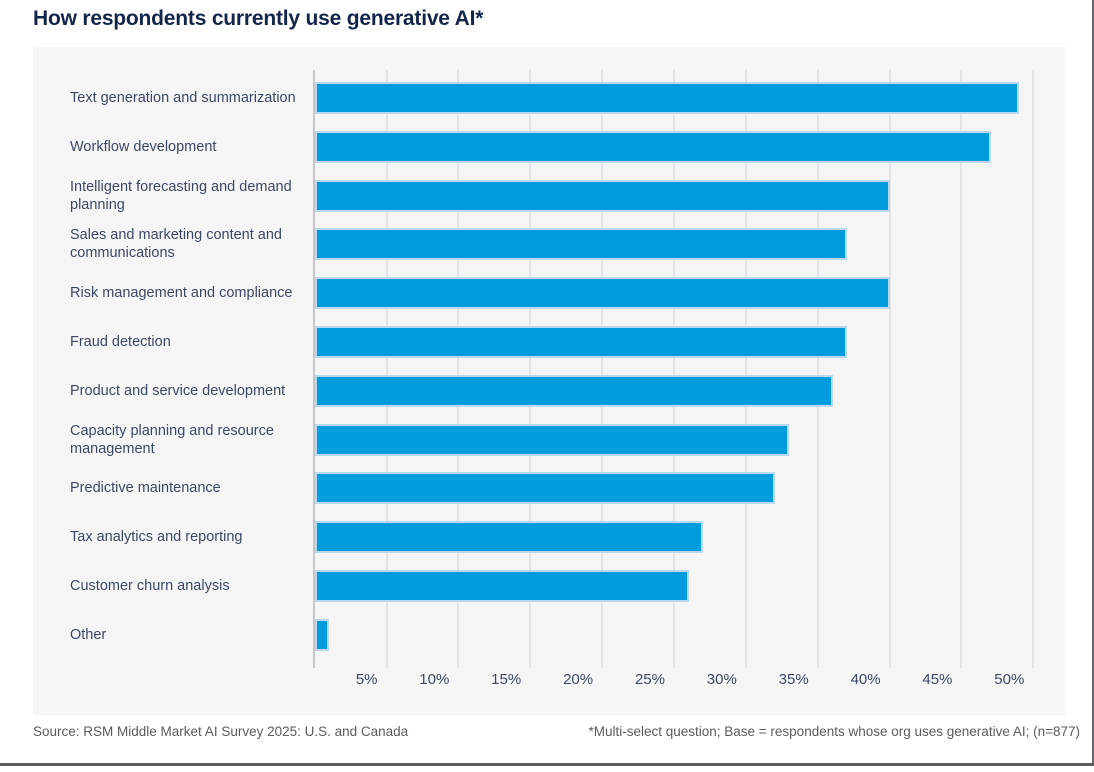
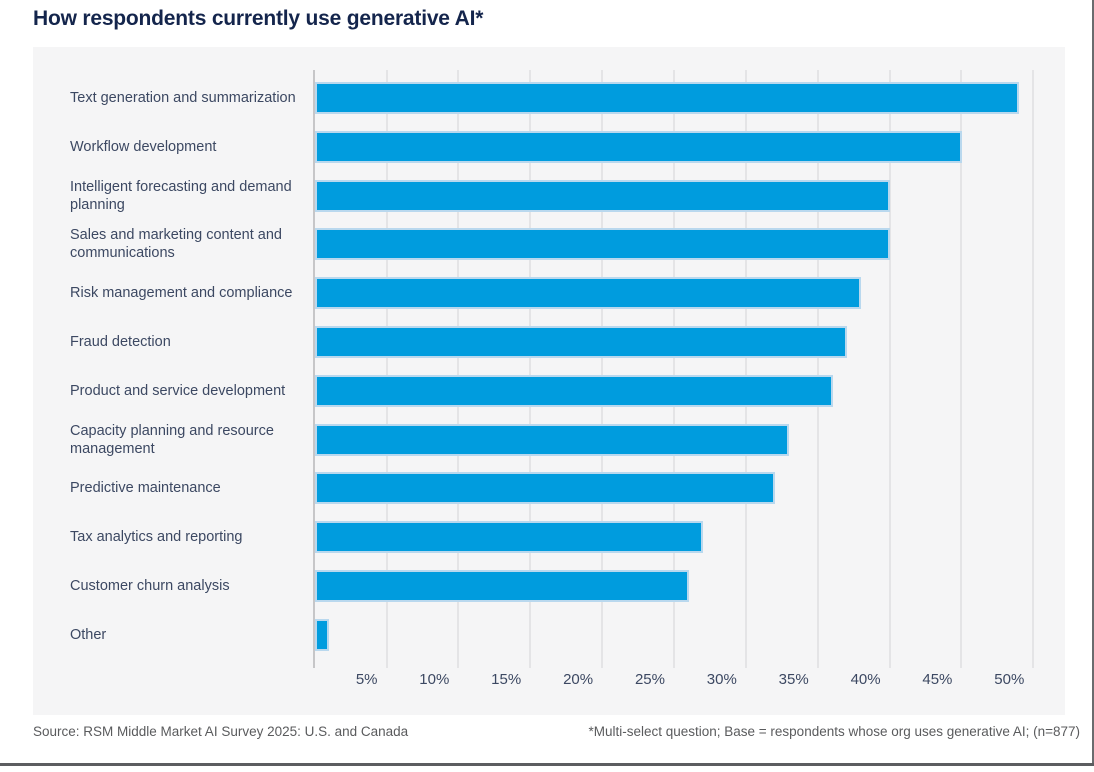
Workflow development: 47% -> 45%
Sales and marketing content and communications: 37% -> 40%
Risk management and compliance: 40% -> 38%
